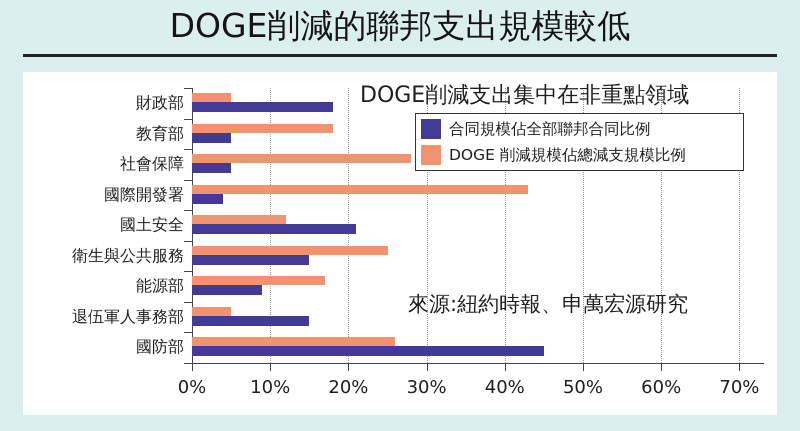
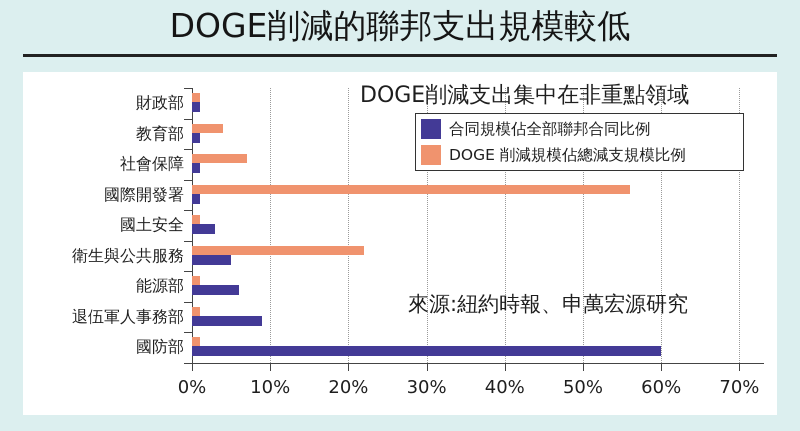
合同規模佔全部聯邦合同比例/財政部: 18% -> 1%
DOGE 削減規模佔總減支規模比例/財政部: 5% -> 1%
合同規模佔全部聯邦合同比例/教育部: 5% -> 1%
DOGE 削減規模佔總減支規模比例/教育部: 18% -> 4%
合同規模佔全部聯邦合同比例/社會保障: 5% -> 1%
DOGE 削減規模佔總減支規模比例/社會保障: 28% -> 7%
合同規模佔全部聯邦合同比例/國際開發署: 4% -> 1%
DOGE 削減規模佔總減支規模比例/國際開發署: 43% -> 56%
合同規模佔全部聯邦合同比例/國土安全: 21% -> 3%
DOGE 削減規模佔總減支規模比例/國土安全: 12% -> 1%
合同規模佔全部聯邦合同比例/衛生與公共服務: 15% -> 5%
DOGE 削減規模佔總減支規模比例/衛生與公共服務: 25% -> 22%
合同規模佔全部聯邦合同比例/能源部: 9% -> 6%
DOGE 削減規模佔總減支規模比例/能源部: 17% -> 1%
合同規模佔全部聯邦合同比例/退伍軍人事務部: 15% -> 9%
DOGE 削減規模佔總減支規模比例/退伍軍人事務部: 5% -> 1%
合同規模佔全部聯邦合同比例/國防部: 45% -> 60%
DOGE 削減規模佔總減支規模比例/國防部: 26% -> 1%
